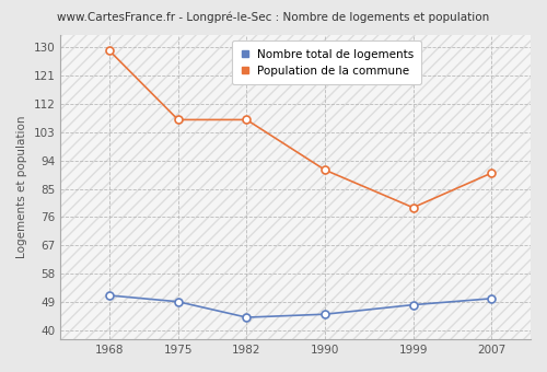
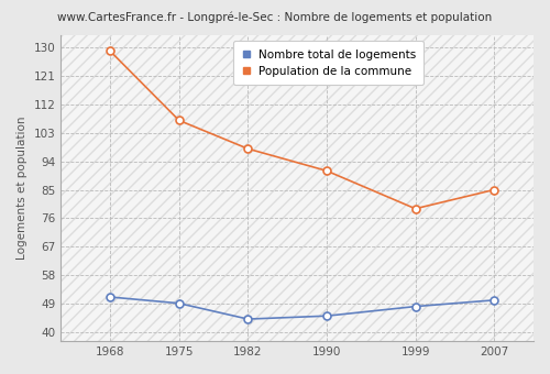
Population de la commune/1982: 107 -> 98
Population de la commune/2007: 90 -> 85
